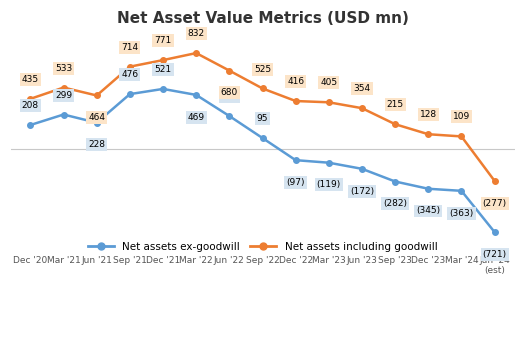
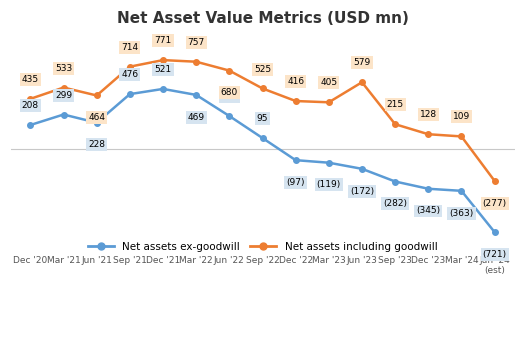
Net assets including goodwill/Mar '22: 832 -> 757
Net assets including goodwill/Jun '23: 354 -> 579
